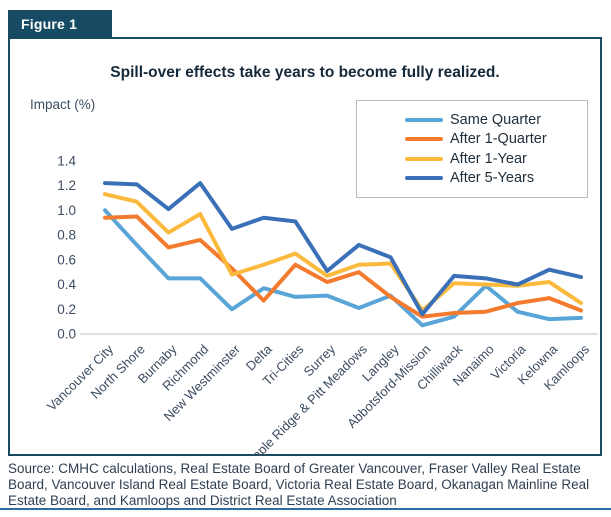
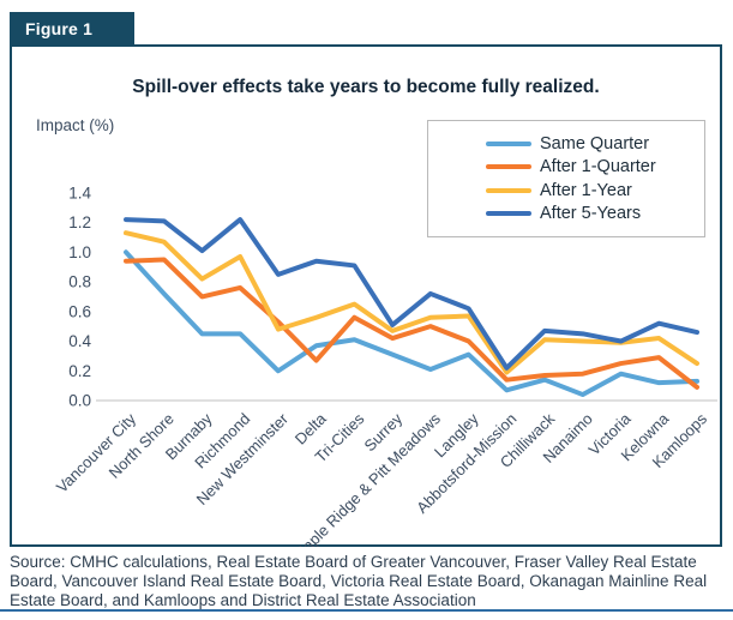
Same Quarter/Tri-Cities: 0.30 -> 0.41
After 1-Quarter/Langley: 0.30 -> 0.40
After 5-Years/Abbotsford-Mission: 0.16 -> 0.22
Same Quarter/Nanaimo: 0.39 -> 0.04
After 1-Quarter/Kamloops: 0.19 -> 0.09
